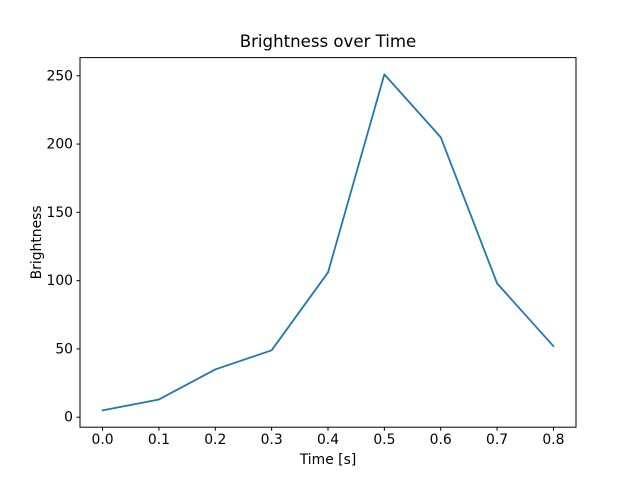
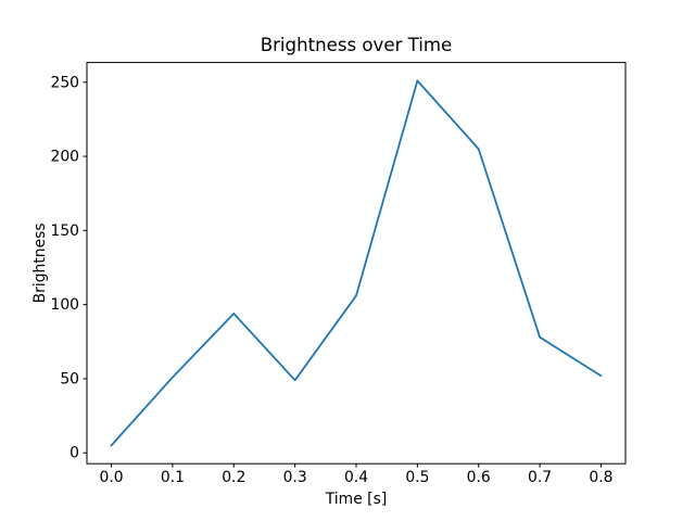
0.1: 13 -> 51
0.2: 35 -> 94
0.7: 98 -> 78
